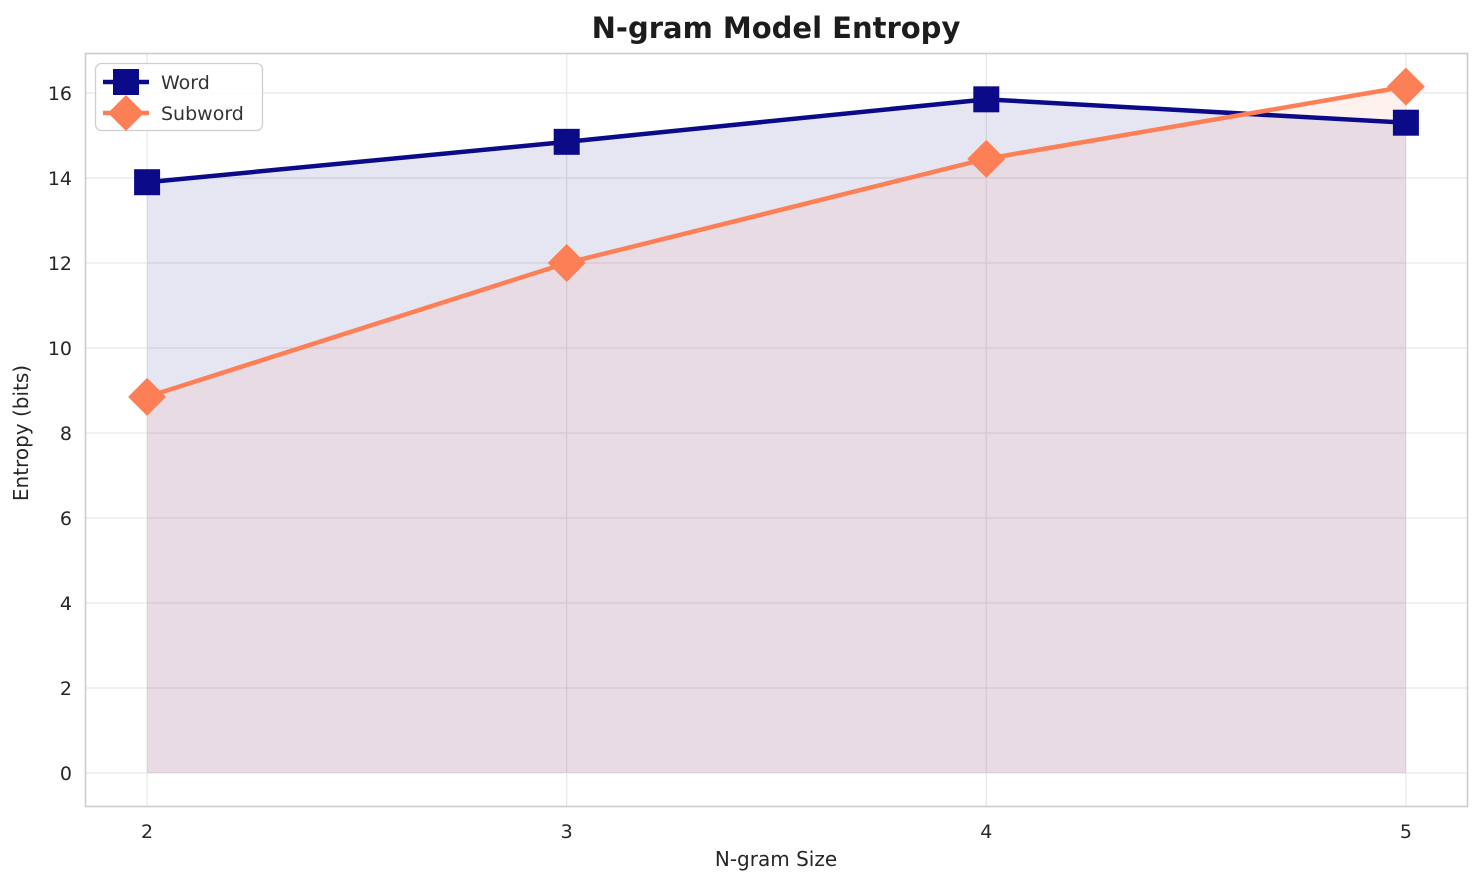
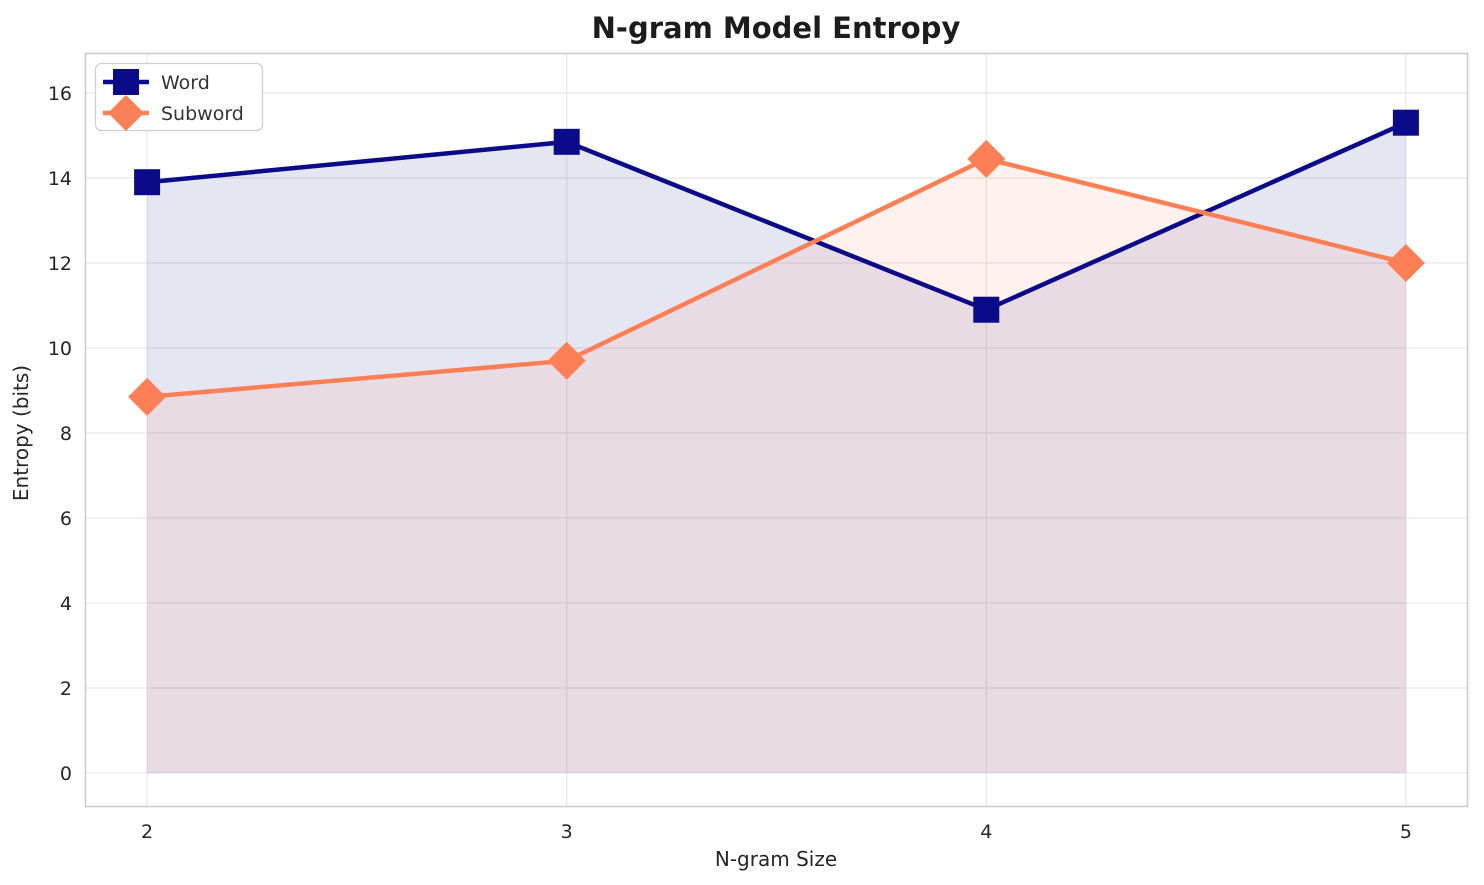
Subword/3: 12.0 -> 9.7
Word/4: 15.8 -> 10.9
Subword/5: 16.1 -> 12.0
